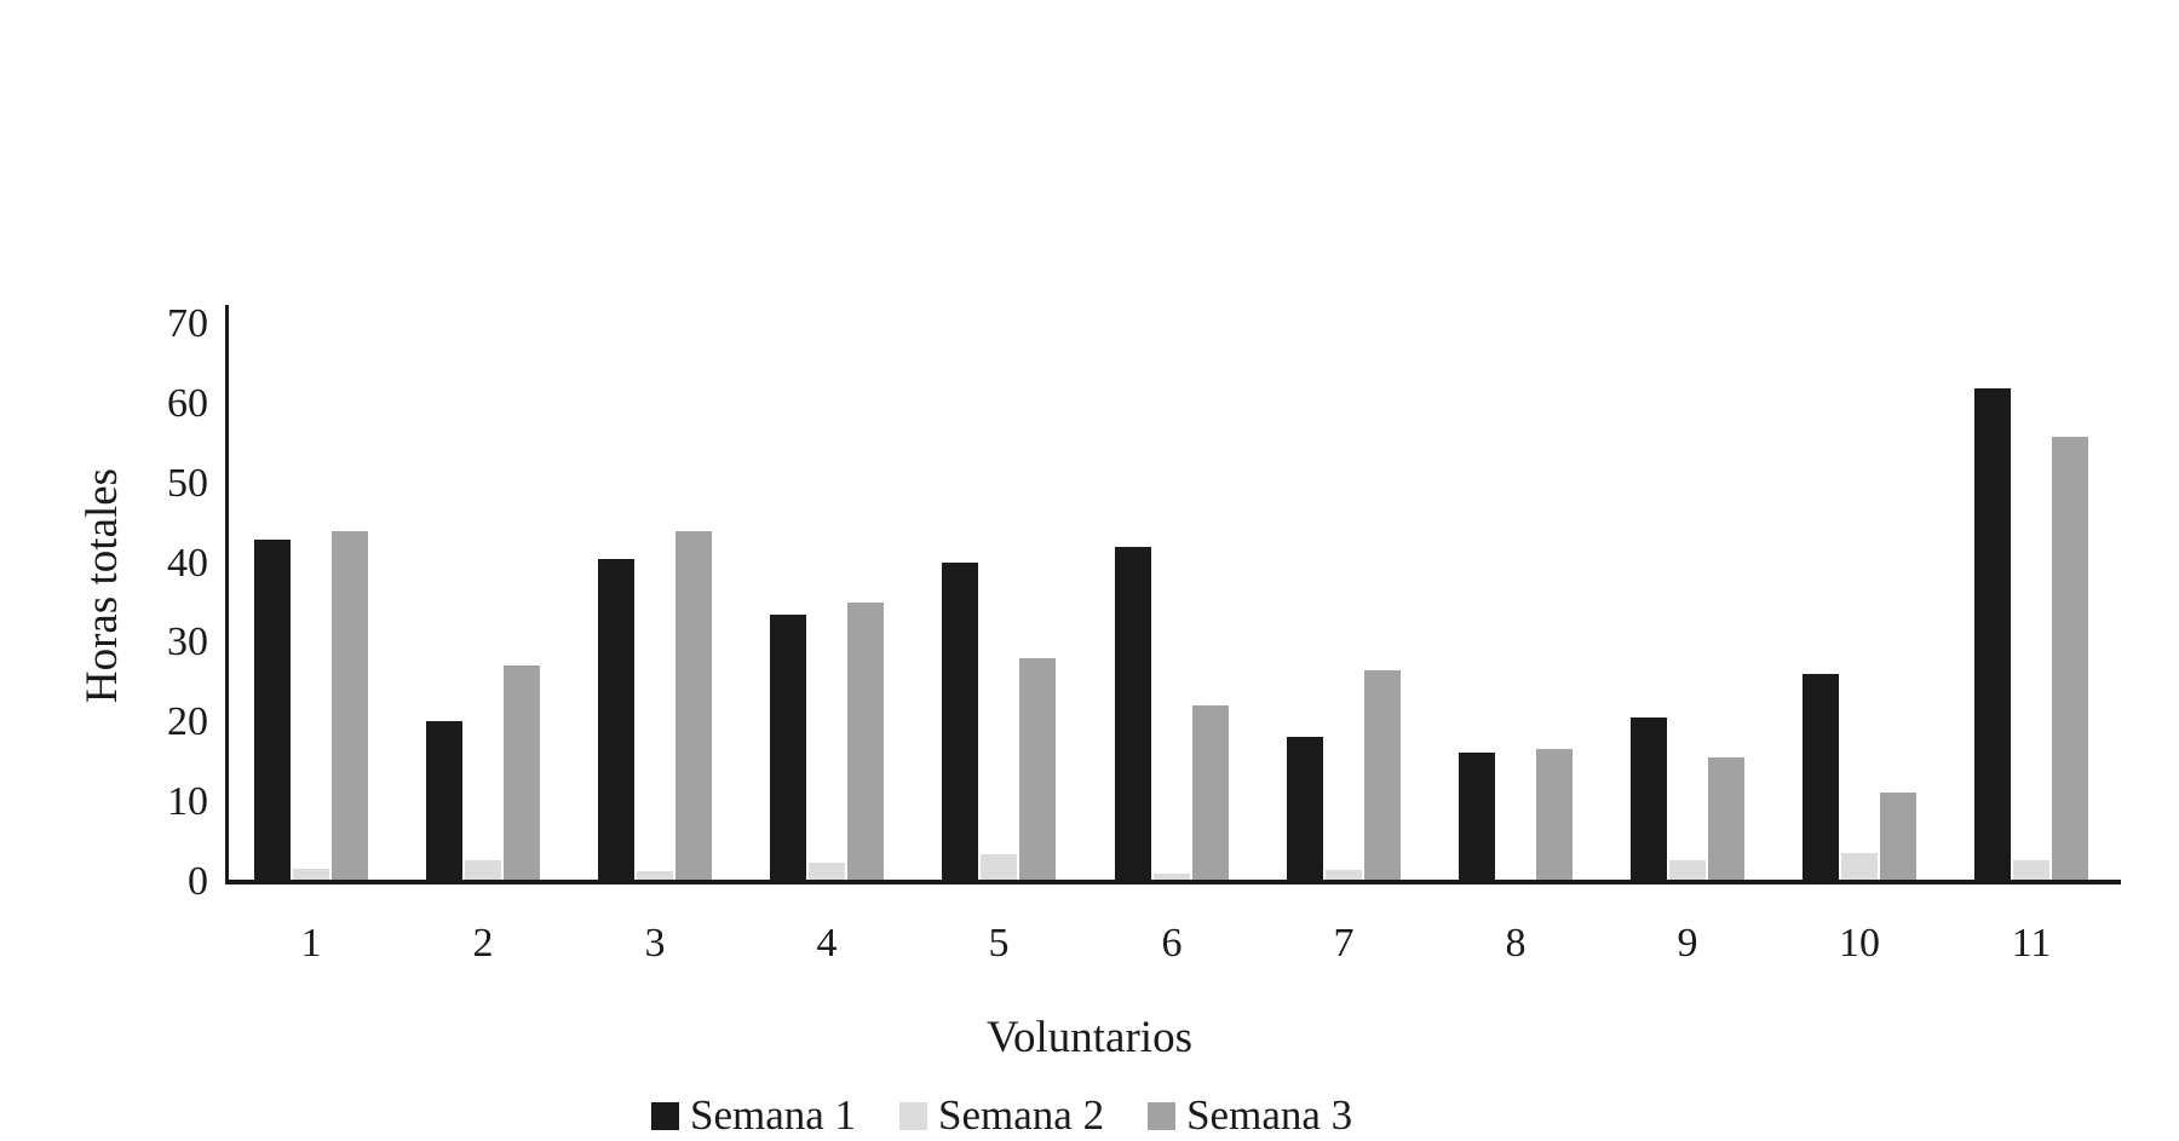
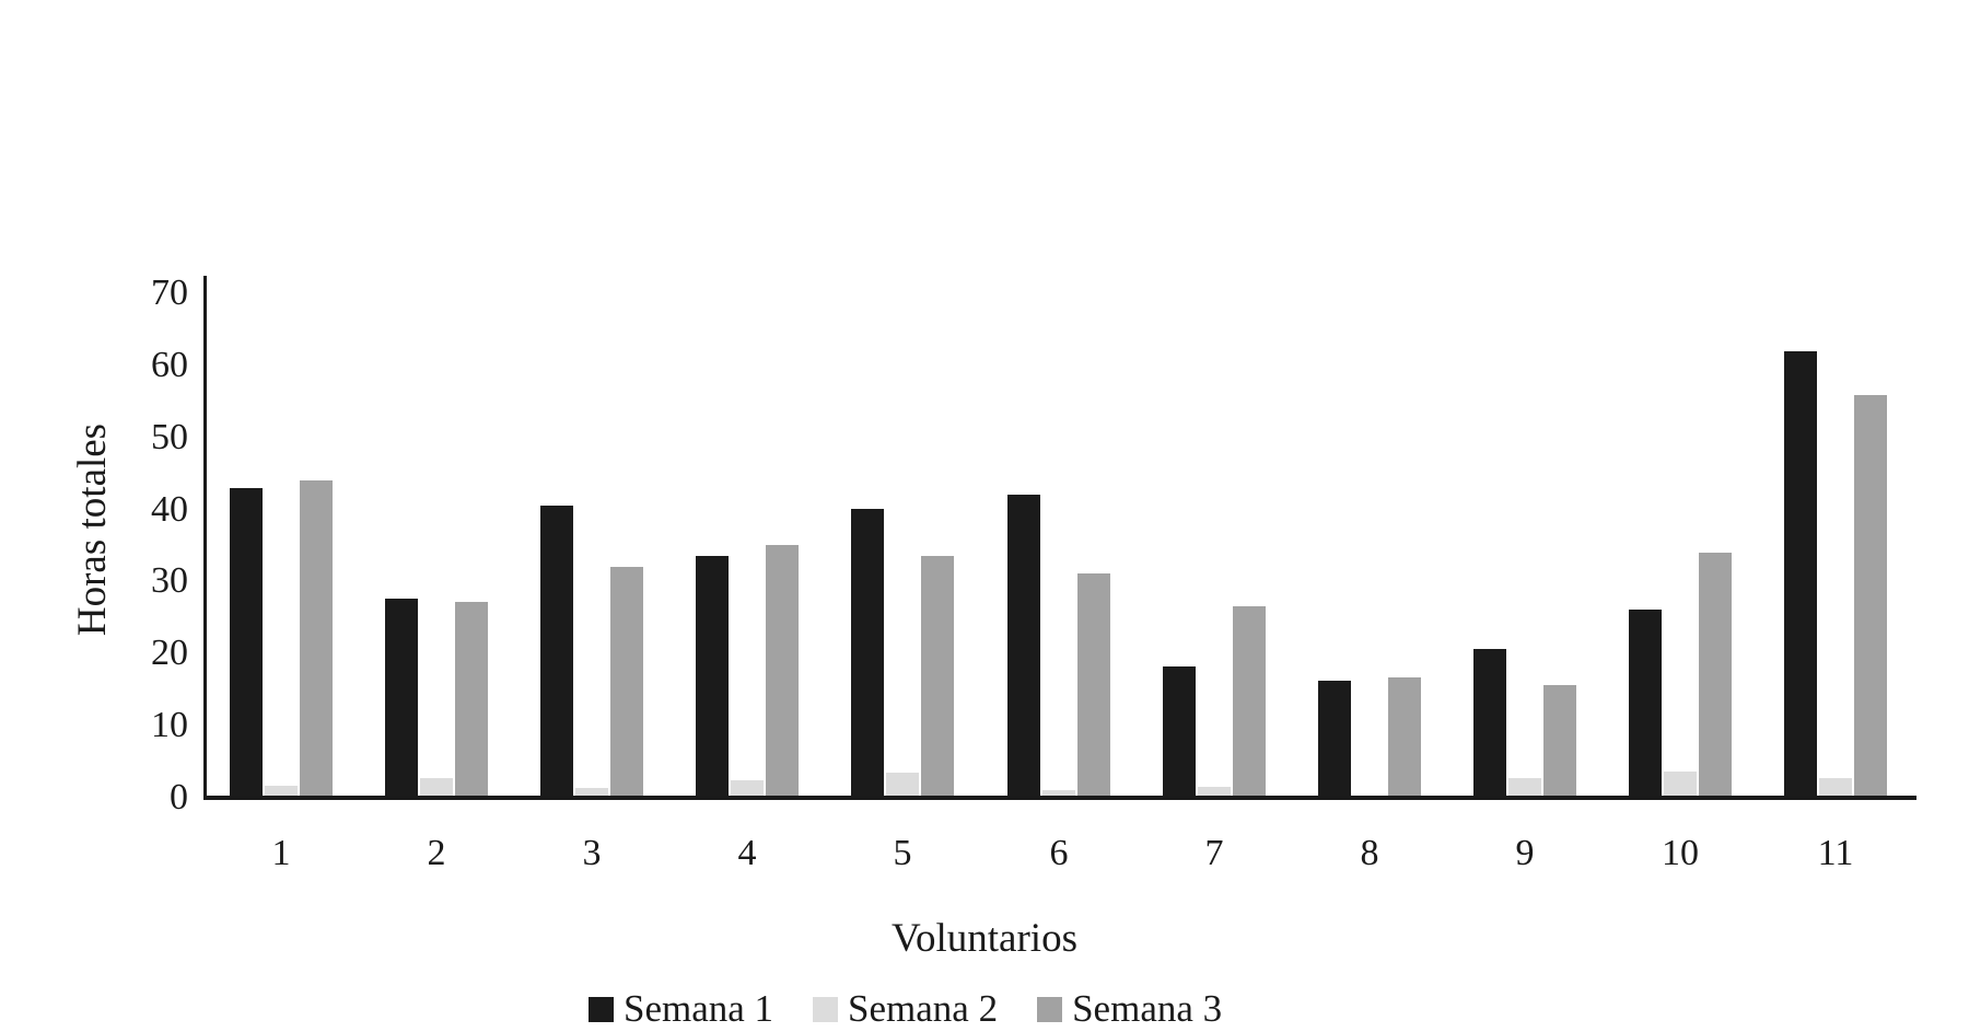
Semana 1/2: 20 -> 28
Semana 3/3: 44 -> 32
Semana 3/5: 28 -> 34
Semana 3/6: 22 -> 31
Semana 3/10: 11 -> 34
